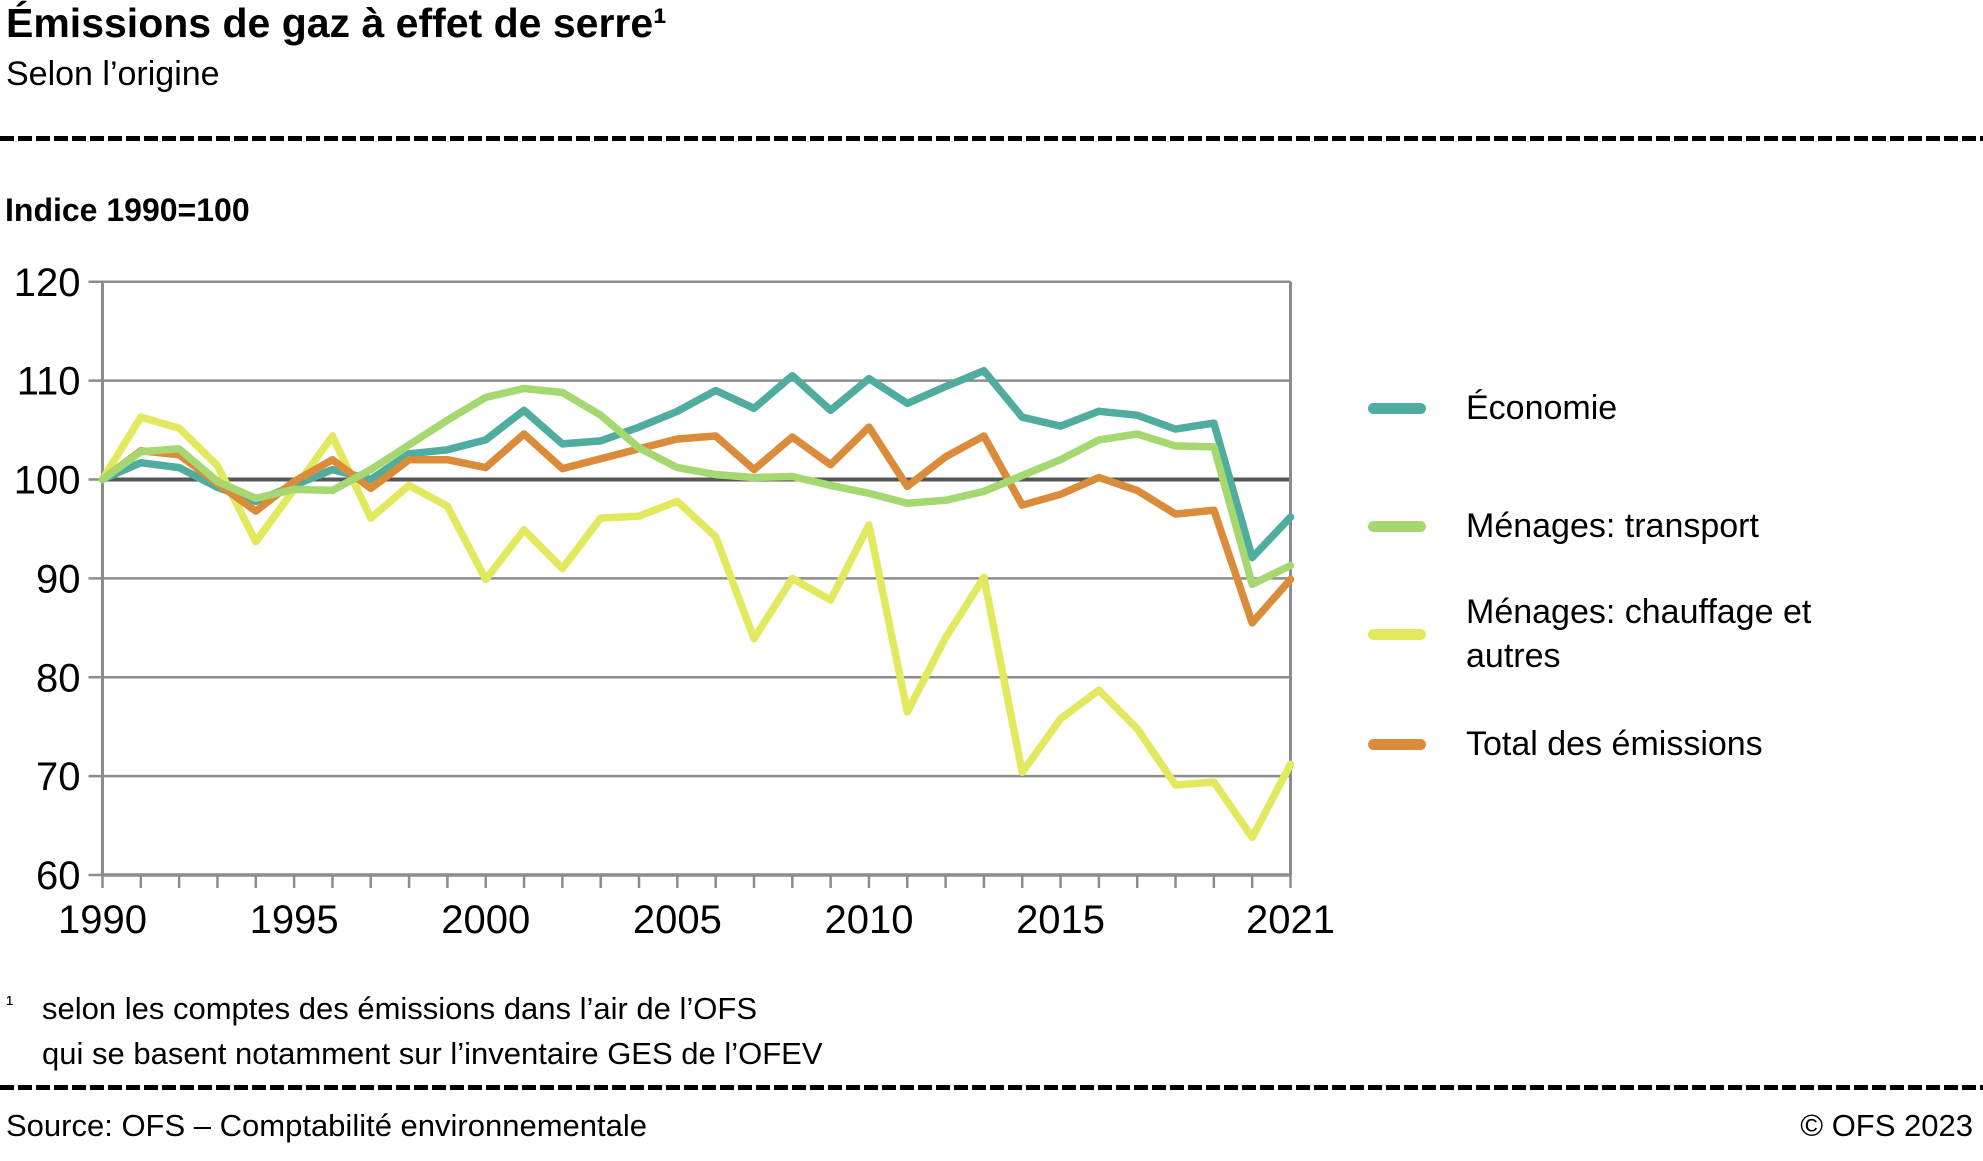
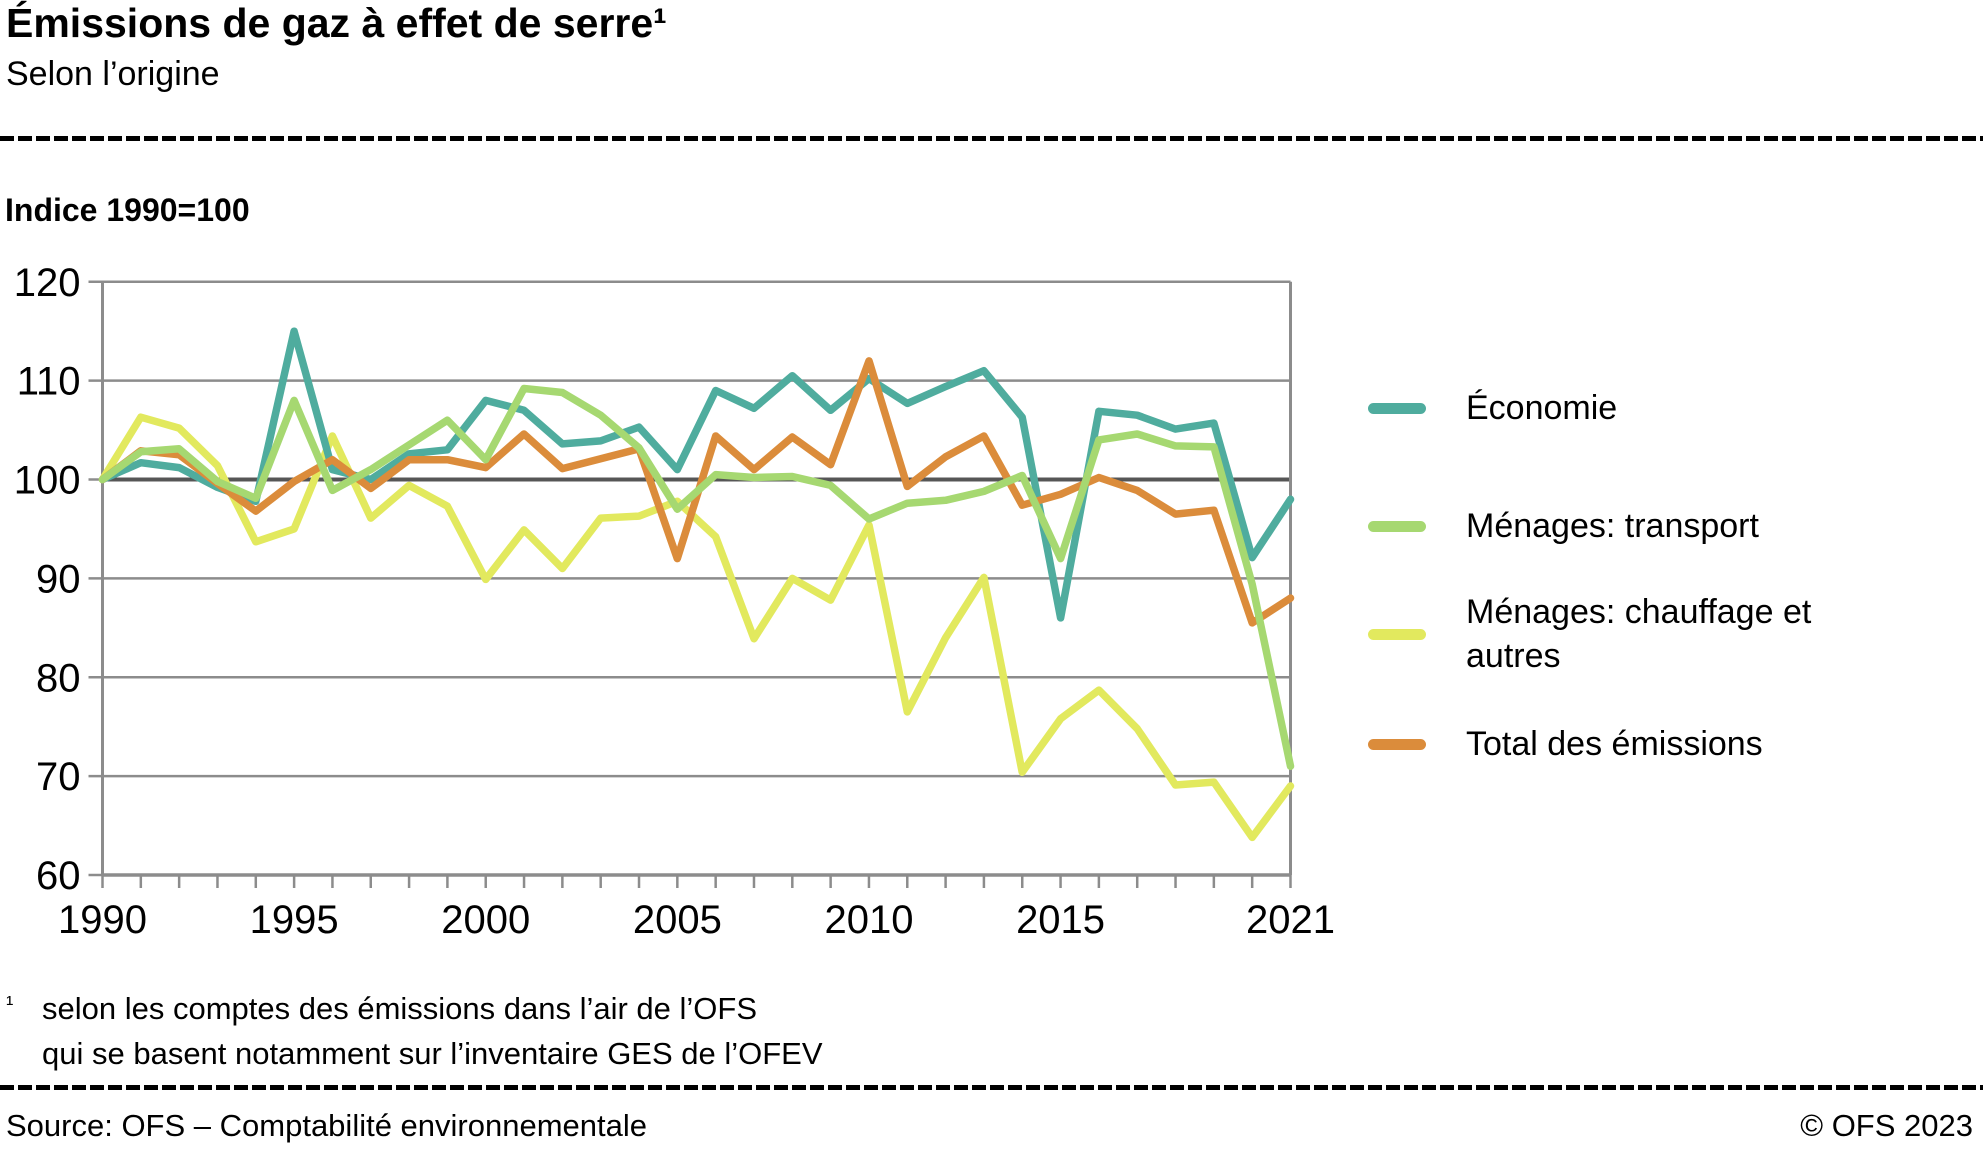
Économie/1995: 99 -> 115
Ménages: transport/1995: 99 -> 108
Ménages: chauffage et autres/1995: 99 -> 95
Économie/2000: 104 -> 108
Ménages: transport/2000: 108 -> 102
Économie/2005: 107 -> 101
Ménages: transport/2005: 101 -> 97
Total des émissions/2005: 104 -> 92
Ménages: transport/2010: 99 -> 96
Total des émissions/2010: 105 -> 112
Économie/2015: 105 -> 86
Ménages: transport/2015: 102 -> 92
Économie/2021: 96 -> 98
Ménages: transport/2021: 91 -> 71
Ménages: chauffage et autres/2021: 71 -> 69
Total des émissions/2021: 90 -> 88
